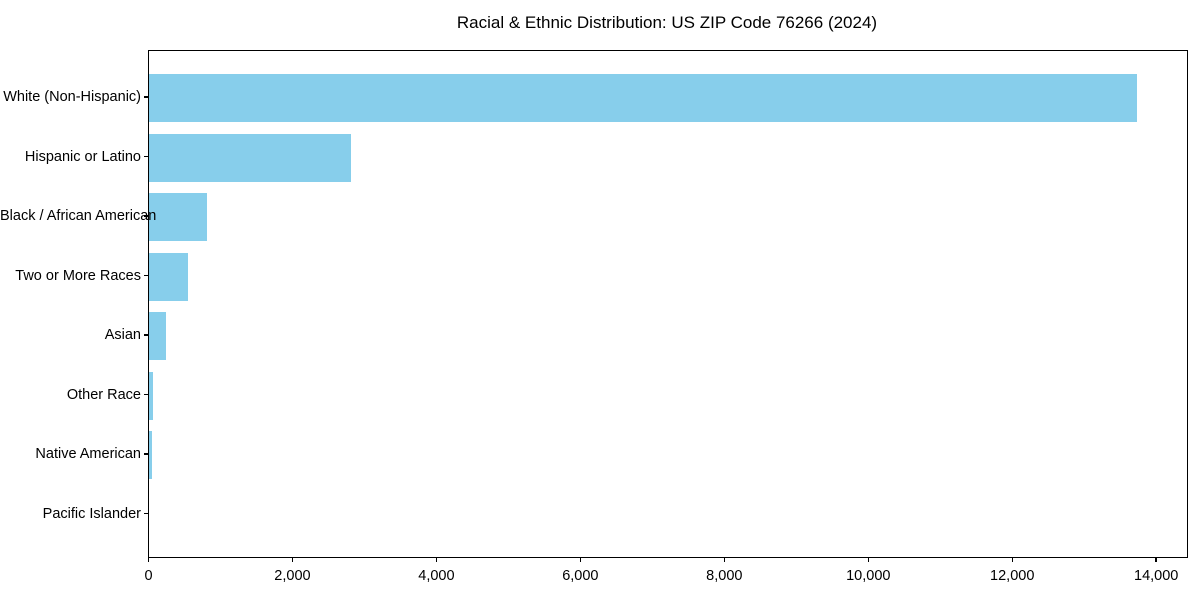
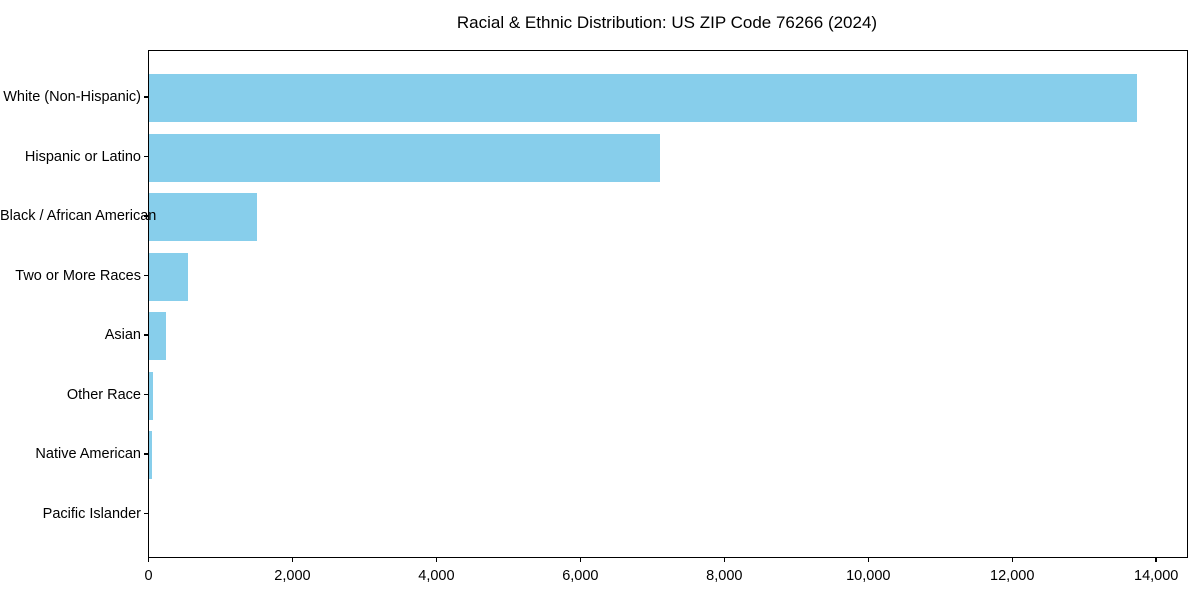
Hispanic or Latino: 2800 -> 7100
Black / African American: 800 -> 1500
